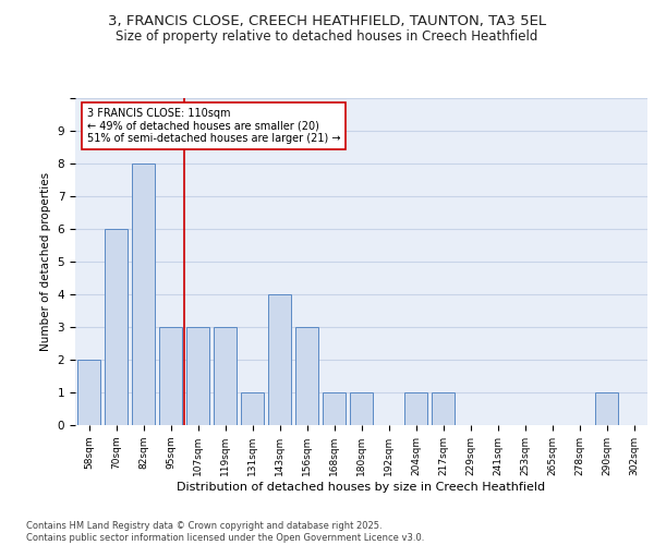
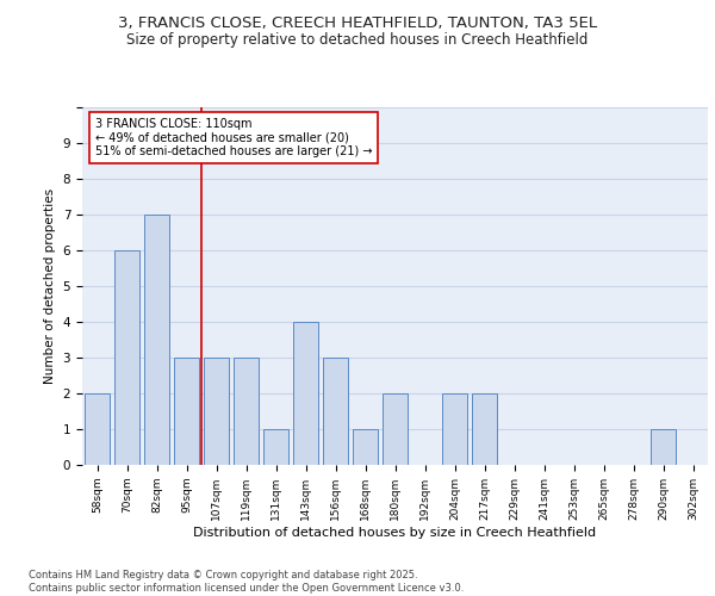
82sqm: 8 -> 7
180sqm: 1 -> 2
204sqm: 1 -> 2
217sqm: 1 -> 2
